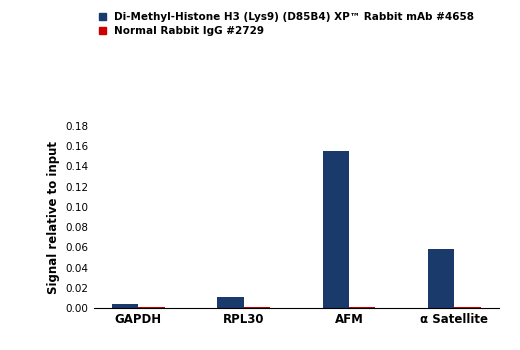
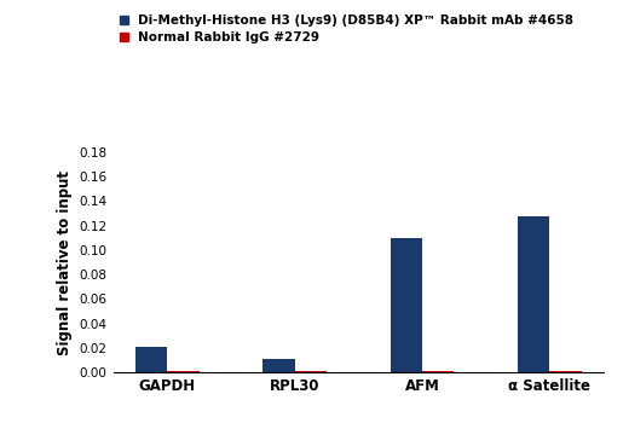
Di-Methyl-Histone H3 (Lys9) (D85B4) XP™ Rabbit mAb #4658/GAPDH: 0.004 -> 0.021
Di-Methyl-Histone H3 (Lys9) (D85B4) XP™ Rabbit mAb #4658/AFM: 0.155 -> 0.110
Di-Methyl-Histone H3 (Lys9) (D85B4) XP™ Rabbit mAb #4658/α Satellite: 0.058 -> 0.128
